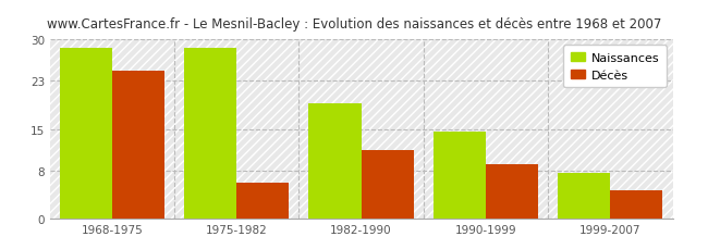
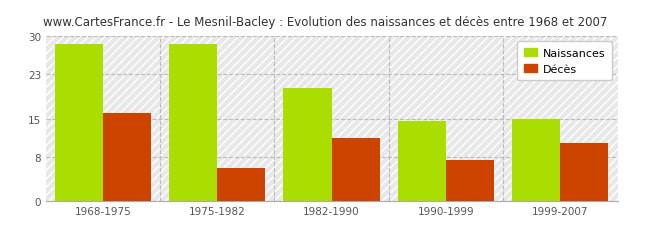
Décès/1968-1975: 24.8 -> 16.0
Naissances/1982-1990: 19.2 -> 20.5
Décès/1990-1999: 9.2 -> 7.5
Naissances/1999-2007: 7.6 -> 15.0
Décès/1999-2007: 4.8 -> 10.5
